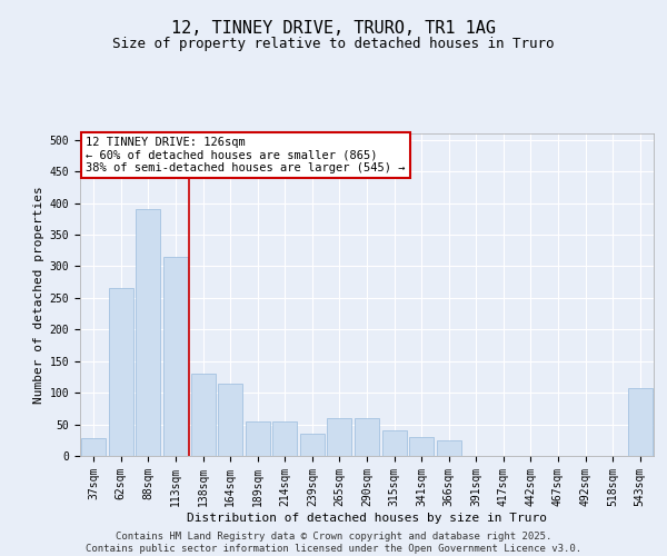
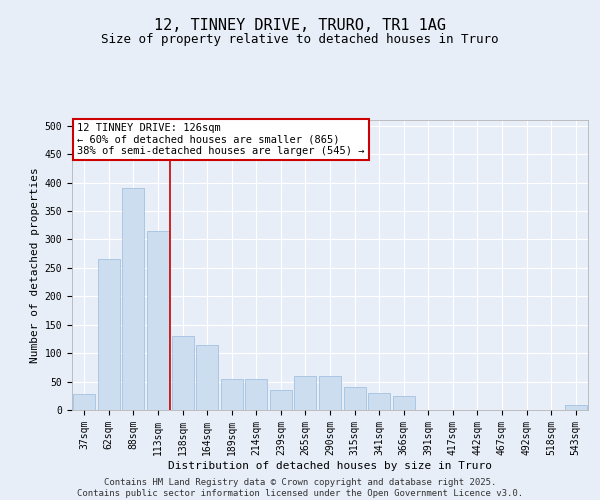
543sqm: 108 -> 8
